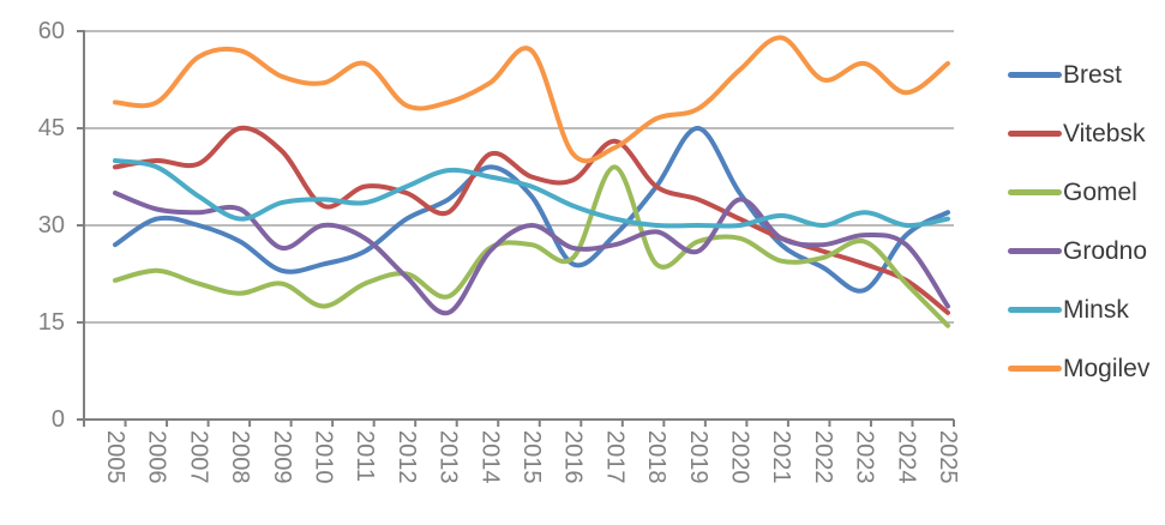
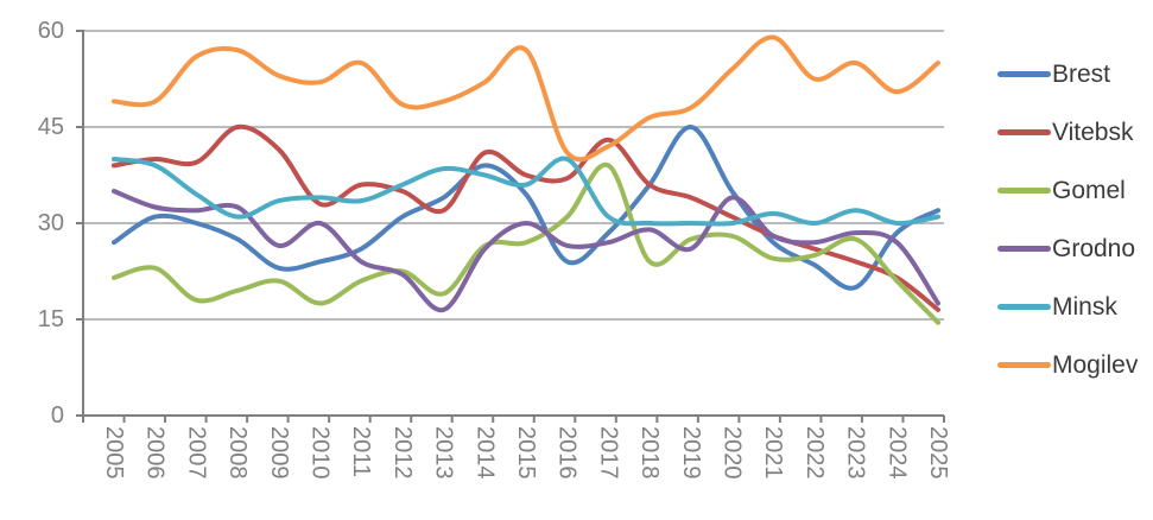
Gomel/2007: 21 -> 18
Grodno/2011: 28 -> 24
Gomel/2016: 25 -> 31
Minsk/2016: 33 -> 40
